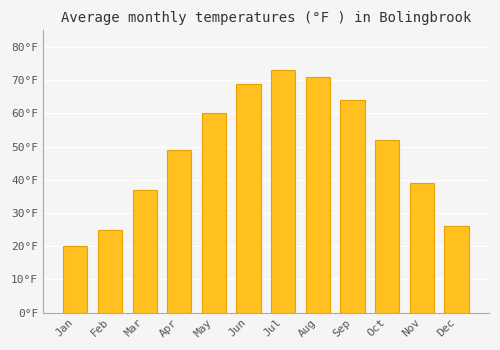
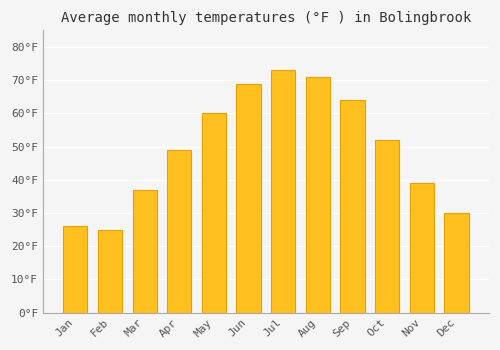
Jan: 20°F -> 26°F
Dec: 26°F -> 30°F
